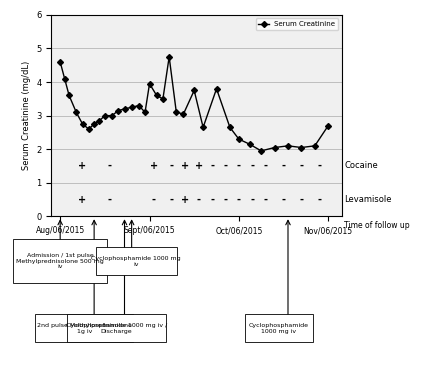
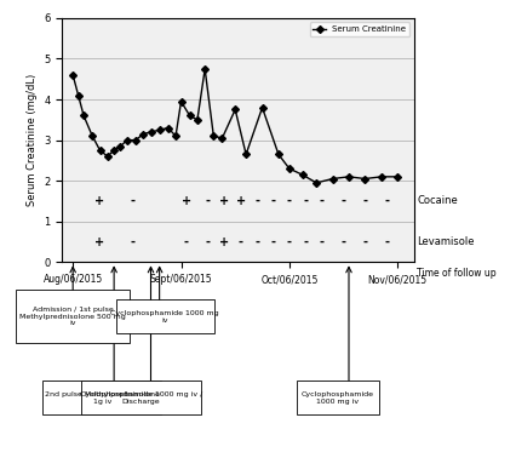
Nov/06/2015: 2.70 -> 2.10
